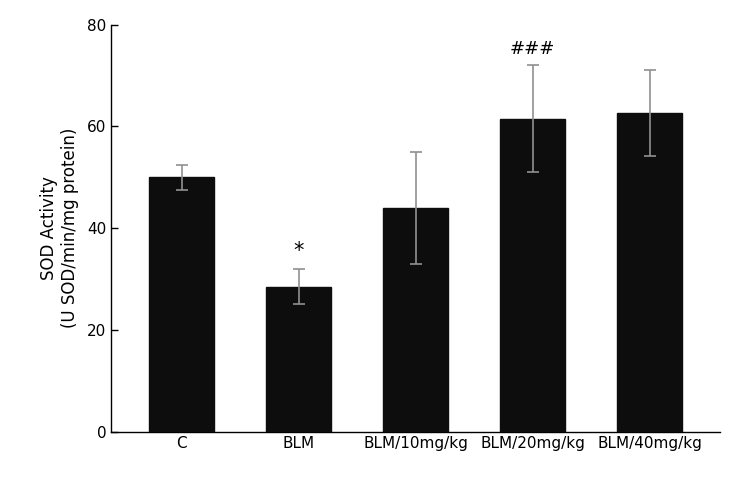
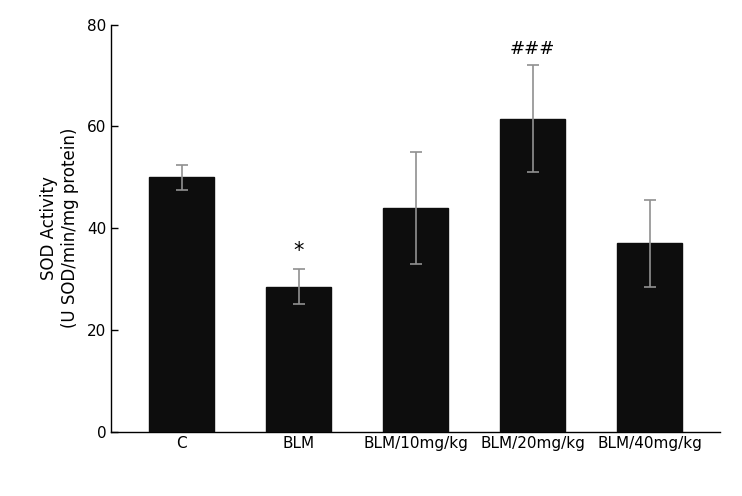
BLM/40mg/kg: 62.6 -> 37.0
